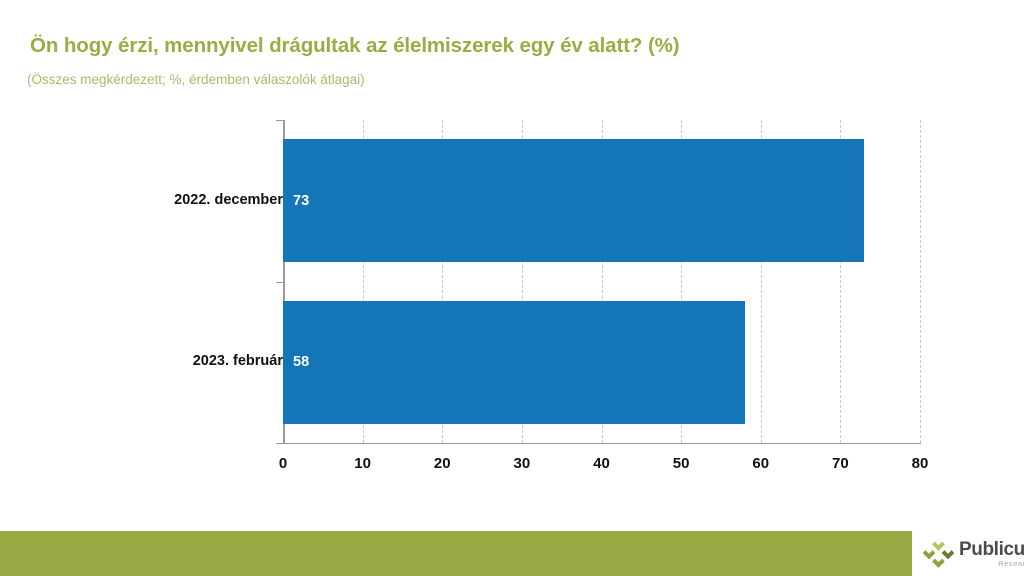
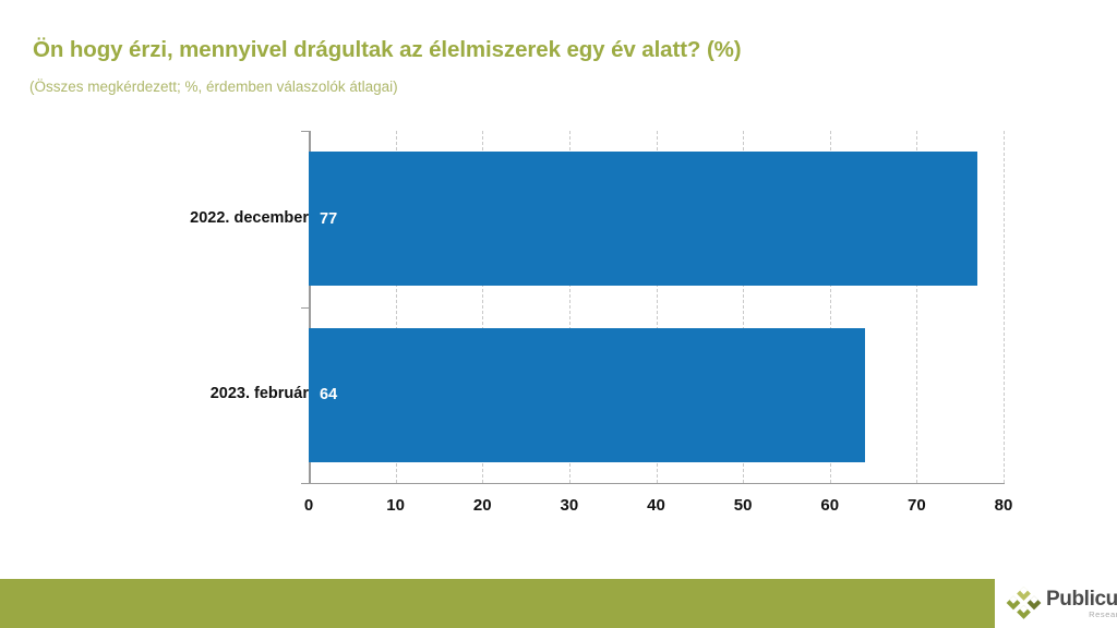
2022. december: 73 -> 77
2023. február: 58 -> 64
